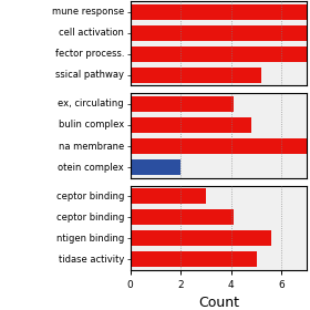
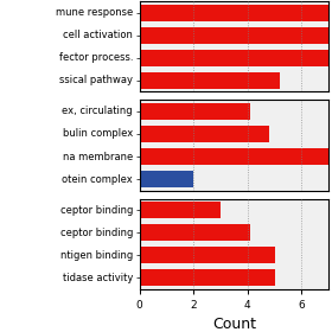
ntigen binding: 5.6 -> 5.0
